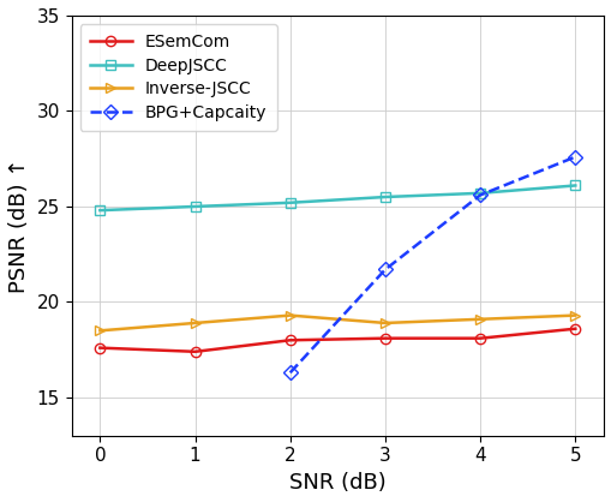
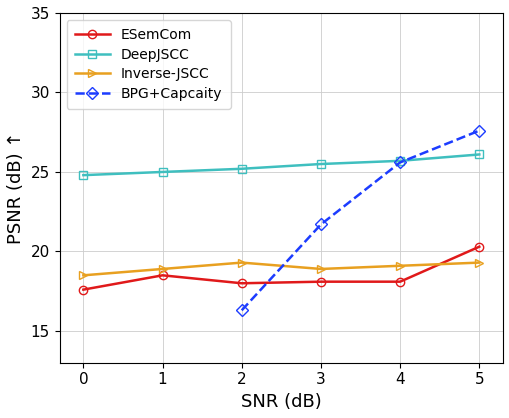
ESemCom/1: 17.4 -> 18.5
ESemCom/5: 18.6 -> 20.3
